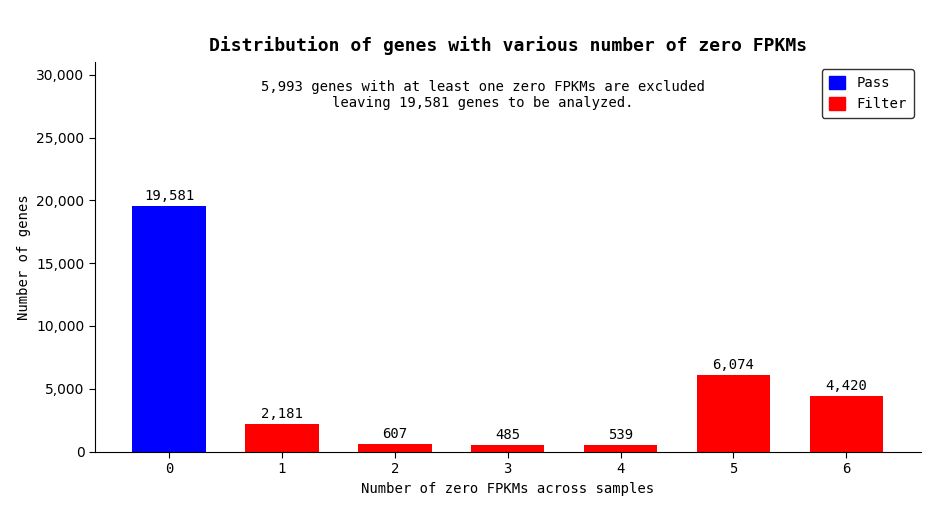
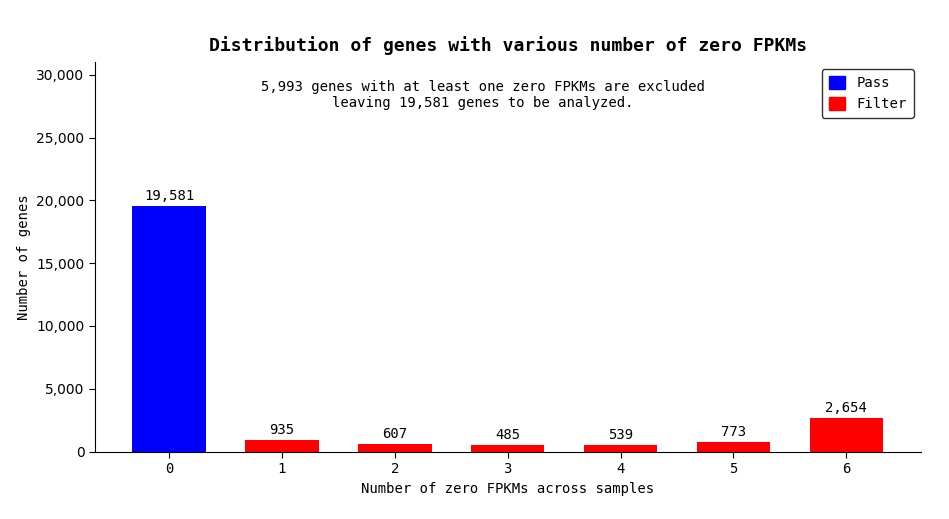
1: 2,181 -> 935
5: 6,074 -> 773
6: 4,420 -> 2,654
